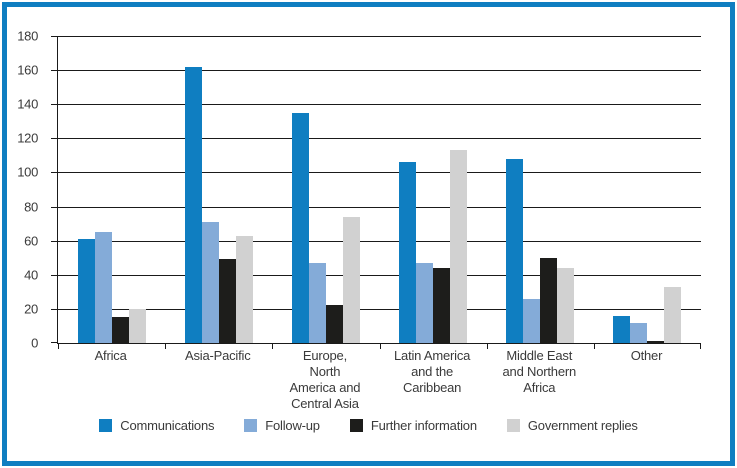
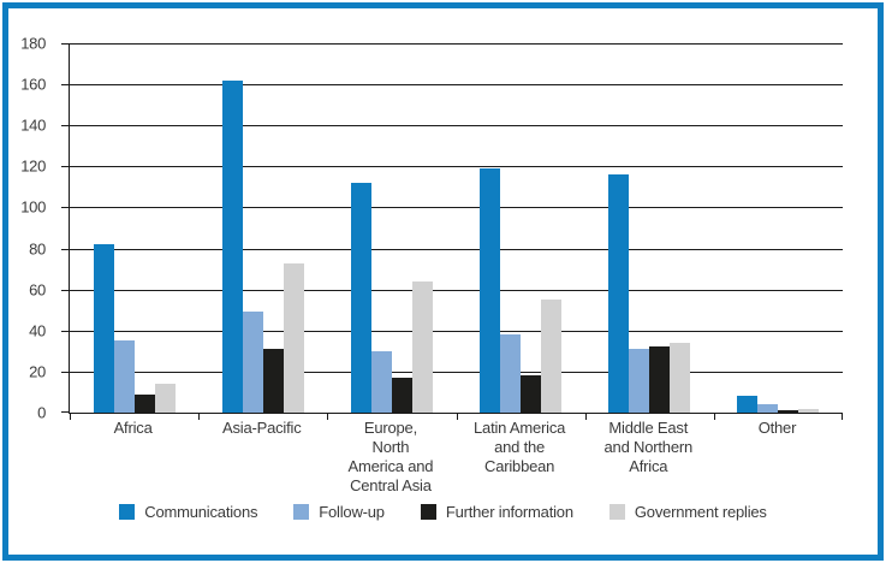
Communications/Africa: 61 -> 82
Follow-up/Africa: 65 -> 35
Further information/Africa: 15 -> 9
Government replies/Africa: 20 -> 14
Follow-up/Asia-Pacific: 71 -> 49
Further information/Asia-Pacific: 49 -> 31
Government replies/Asia-Pacific: 63 -> 73
Communications/Europe, North America and Central Asia: 135 -> 112
Follow-up/Europe, North America and Central Asia: 47 -> 30
Further information/Europe, North America and Central Asia: 22 -> 17
Government replies/Europe, North America and Central Asia: 74 -> 64
Communications/Latin America and the Caribbean: 106 -> 119
Follow-up/Latin America and the Caribbean: 47 -> 38
Further information/Latin America and the Caribbean: 44 -> 18
Government replies/Latin America and the Caribbean: 113 -> 55
Communications/Middle East and Northern Africa: 108 -> 116
Follow-up/Middle East and Northern Africa: 26 -> 31
Further information/Middle East and Northern Africa: 50 -> 32
Government replies/Middle East and Northern Africa: 44 -> 34
Communications/Other: 16 -> 8
Follow-up/Other: 12 -> 4
Government replies/Other: 33 -> 2
